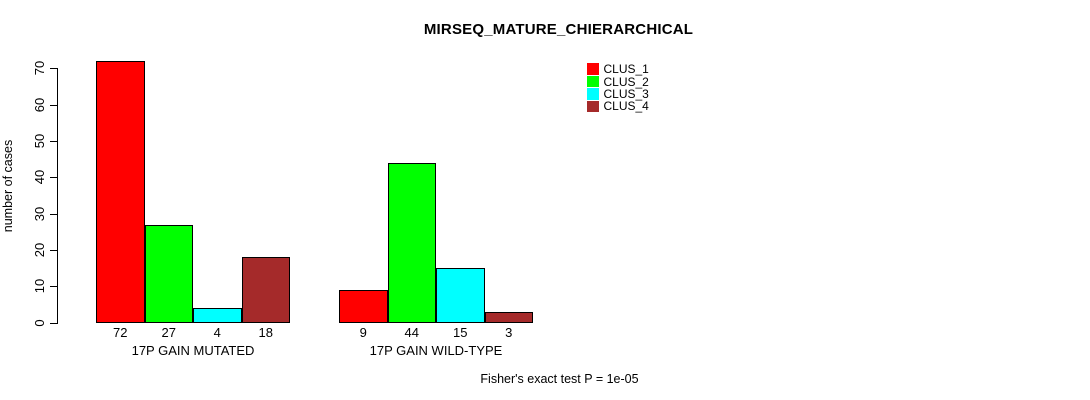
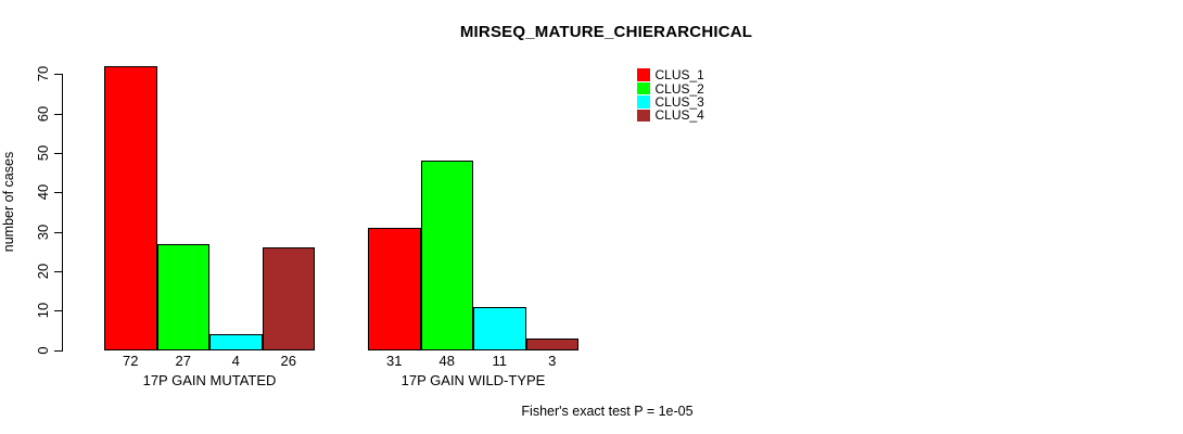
CLUS_4/17P GAIN MUTATED: 18 -> 26
CLUS_1/17P GAIN WILD-TYPE: 9 -> 31
CLUS_2/17P GAIN WILD-TYPE: 44 -> 48
CLUS_3/17P GAIN WILD-TYPE: 15 -> 11
